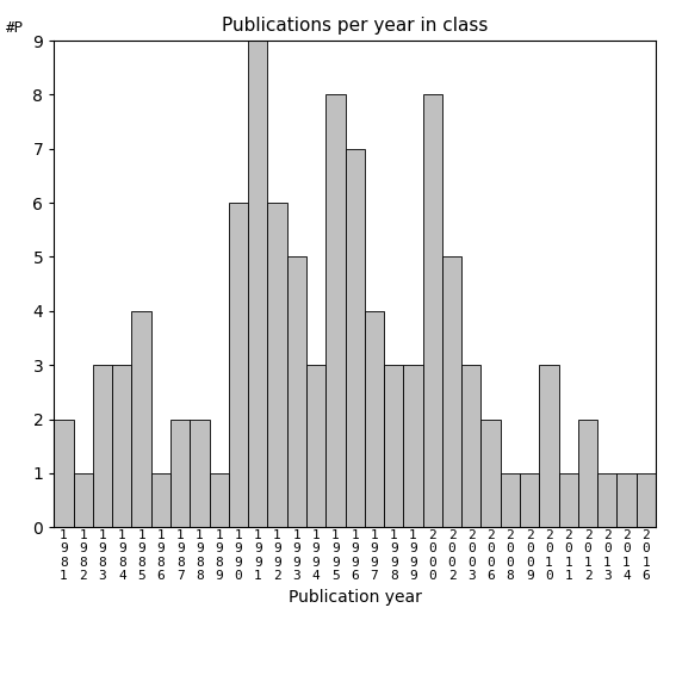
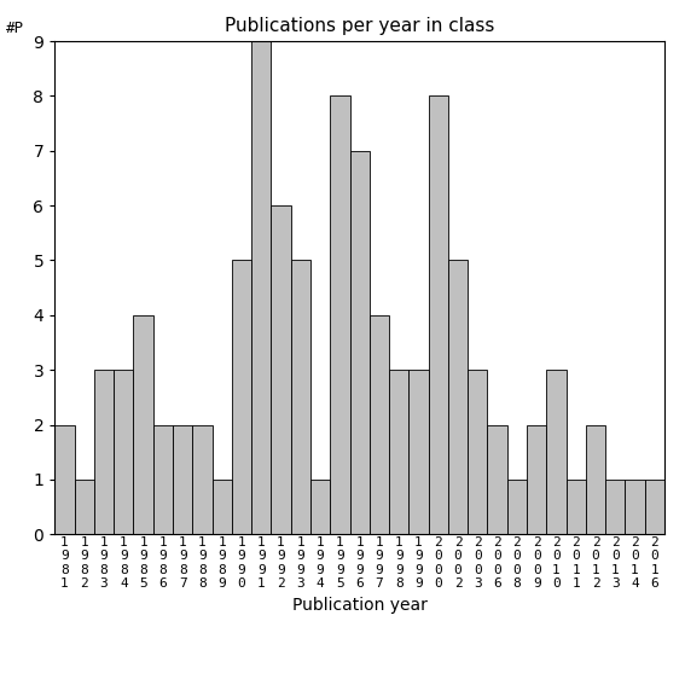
1 9 8 6: 1 -> 2
1 9 9 0: 6 -> 5
1 9 9 4: 3 -> 1
2 0 0 9: 1 -> 2
